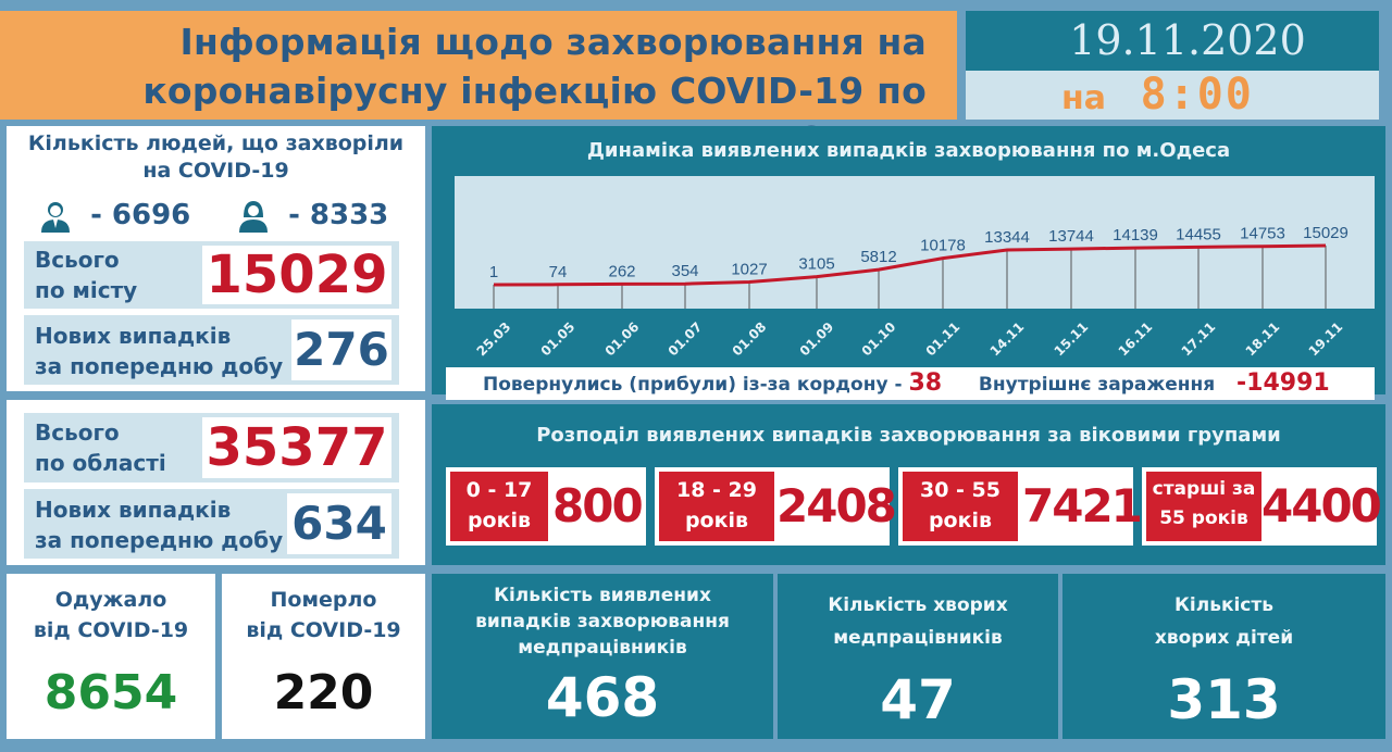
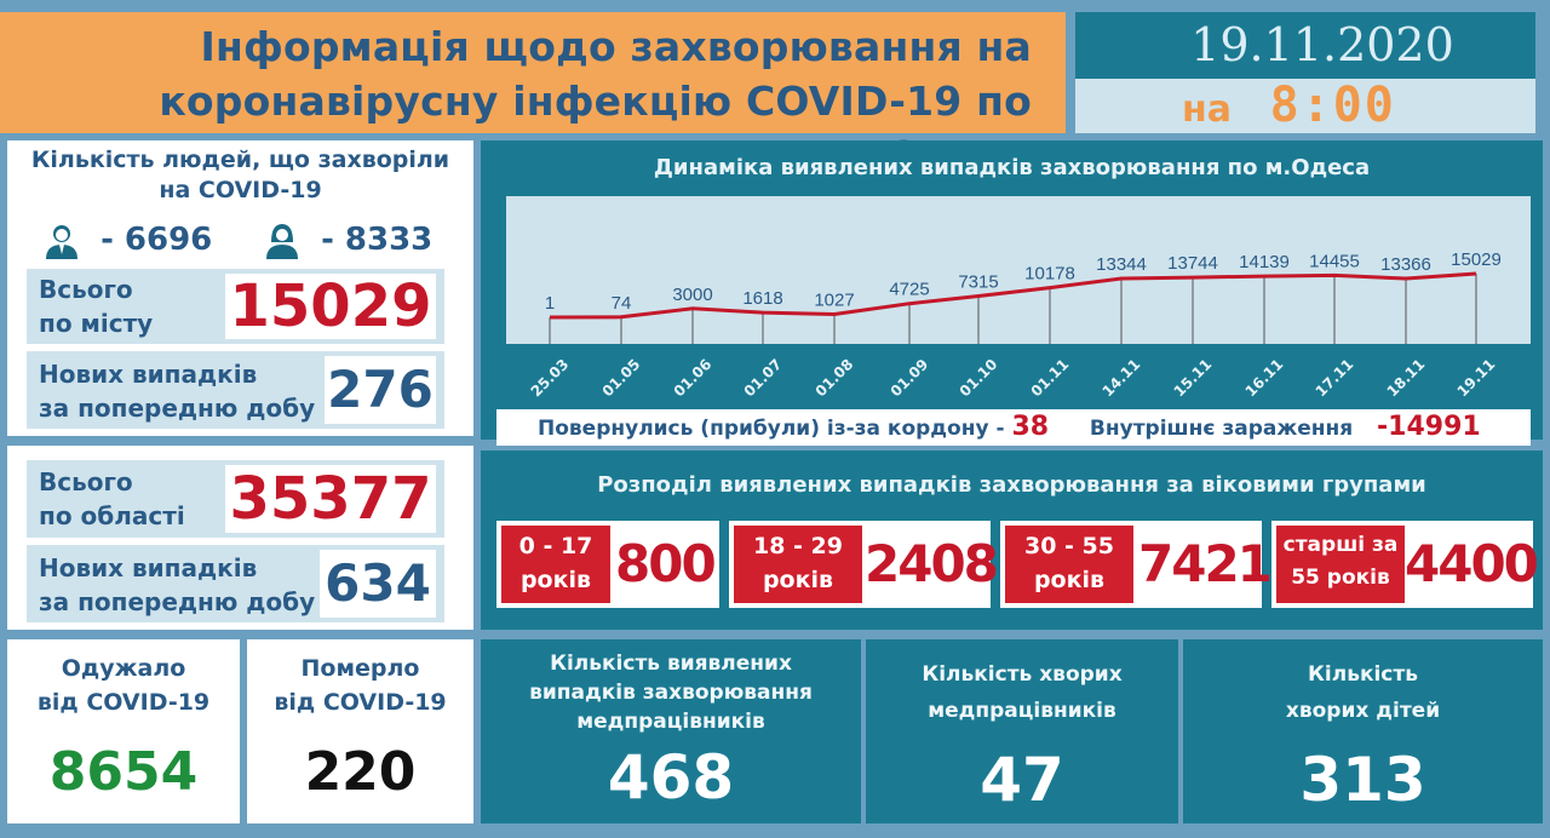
01.06: 262 -> 3000
01.07: 354 -> 1618
01.09: 3105 -> 4725
01.10: 5812 -> 7315
18.11: 14753 -> 13366
